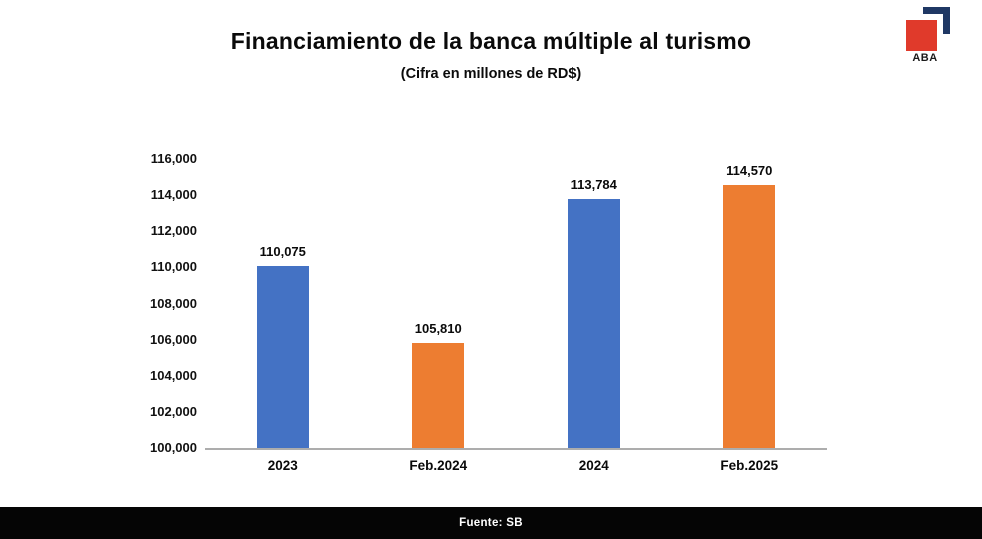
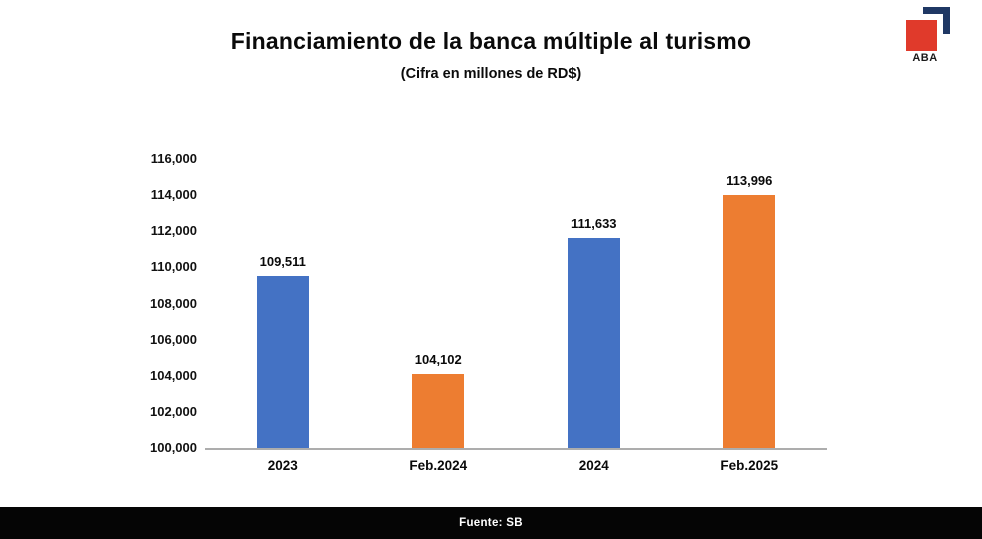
2023: 110,075 -> 109,511
Feb.2024: 105,810 -> 104,102
2024: 113,784 -> 111,633
Feb.2025: 114,570 -> 113,996
